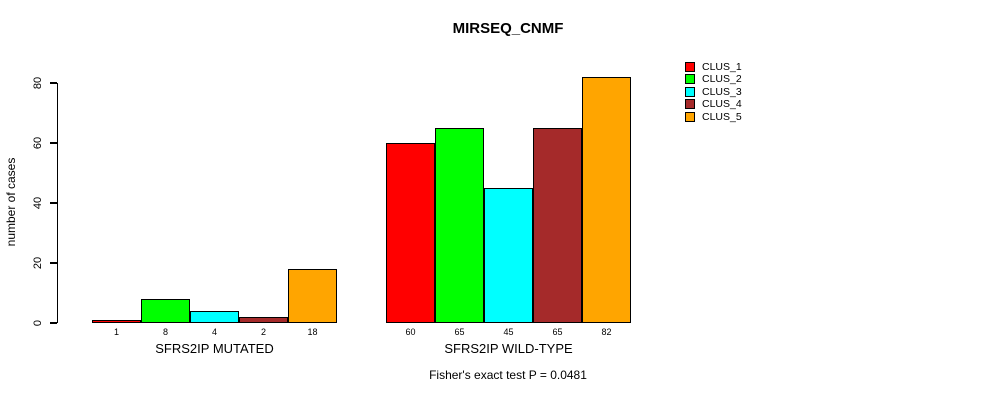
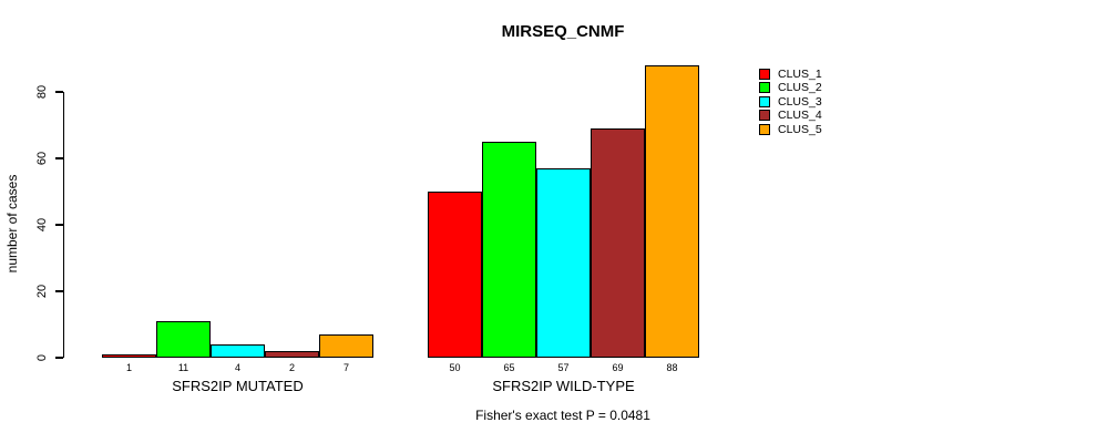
CLUS_2/SFRS2IP MUTATED: 8 -> 11
CLUS_5/SFRS2IP MUTATED: 18 -> 7
CLUS_1/SFRS2IP WILD-TYPE: 60 -> 50
CLUS_3/SFRS2IP WILD-TYPE: 45 -> 57
CLUS_4/SFRS2IP WILD-TYPE: 65 -> 69
CLUS_5/SFRS2IP WILD-TYPE: 82 -> 88
